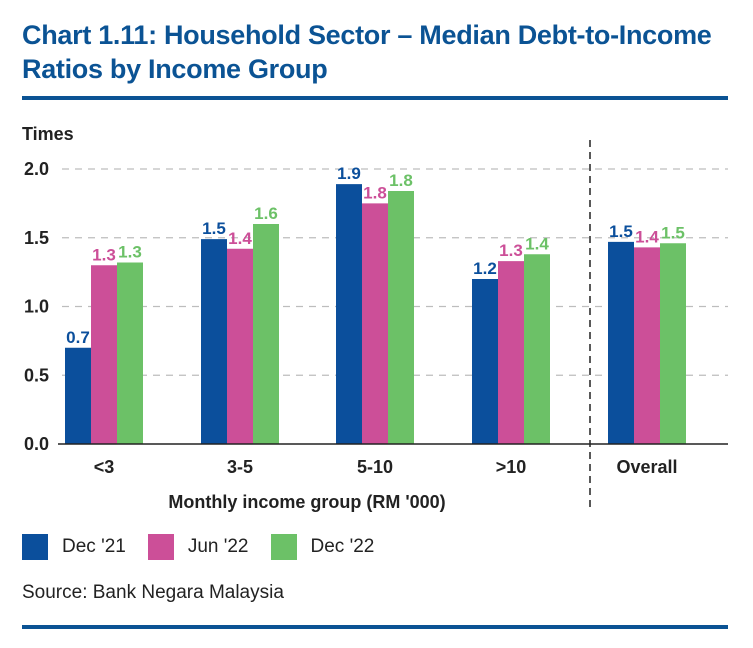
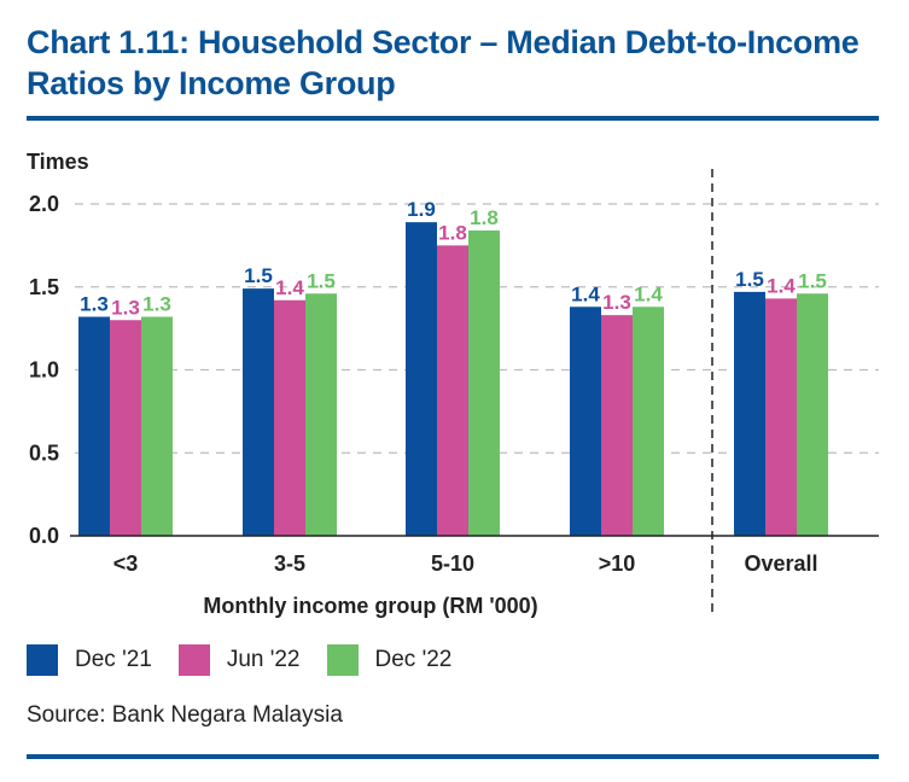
Dec '21/<3: 0.7 -> 1.3
Dec '22/3-5: 1.6 -> 1.5
Dec '21/>10: 1.2 -> 1.4
